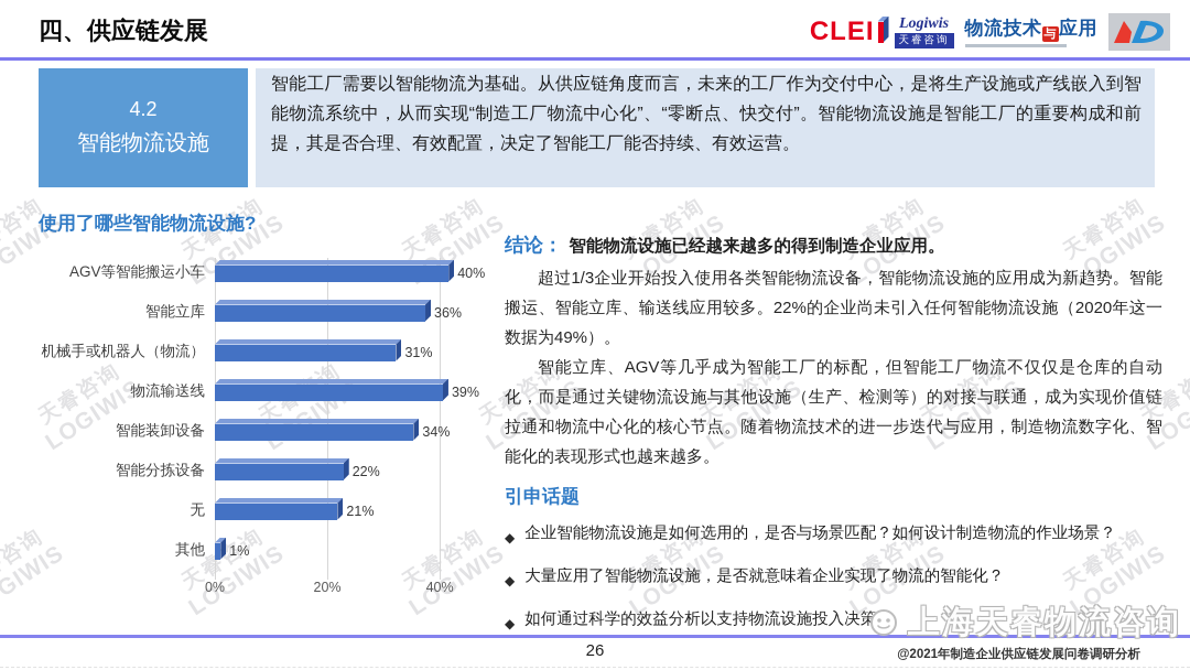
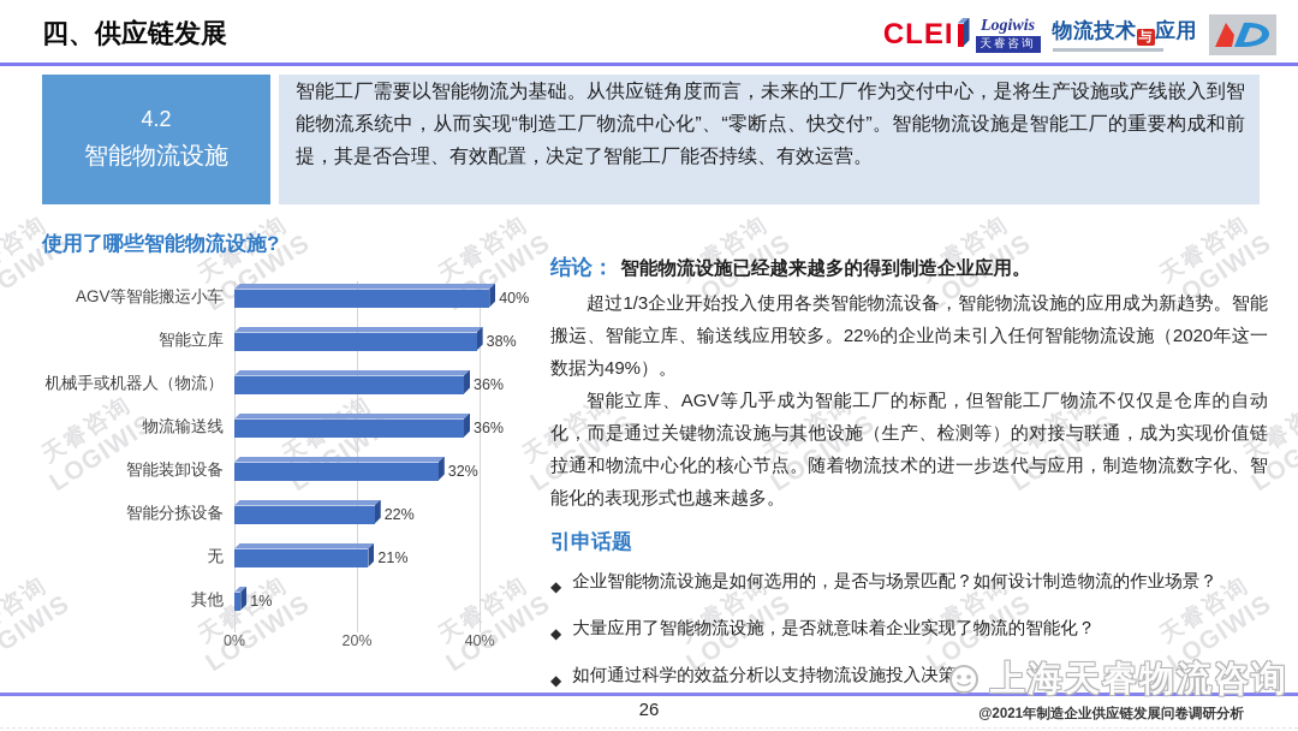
智能立库: 36% -> 38%
机械手或机器人（物流）: 31% -> 36%
物流输送线: 39% -> 36%
智能装卸设备: 34% -> 32%
